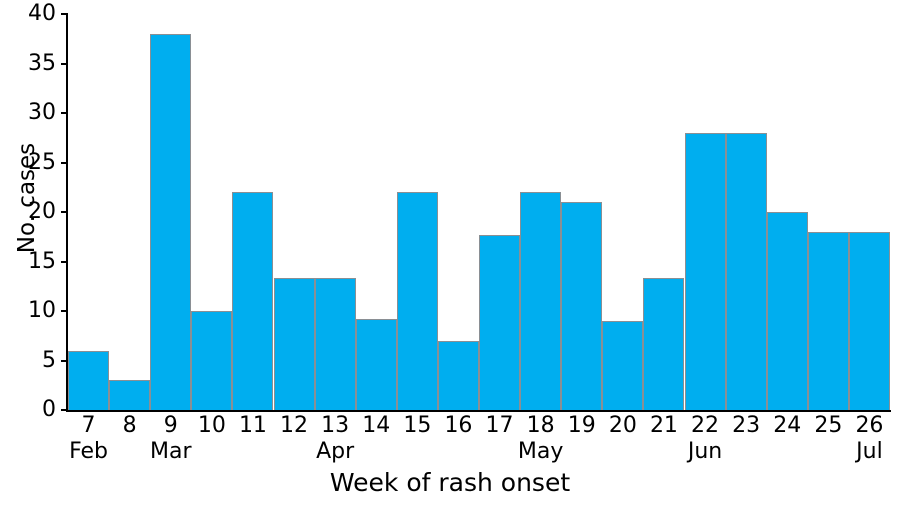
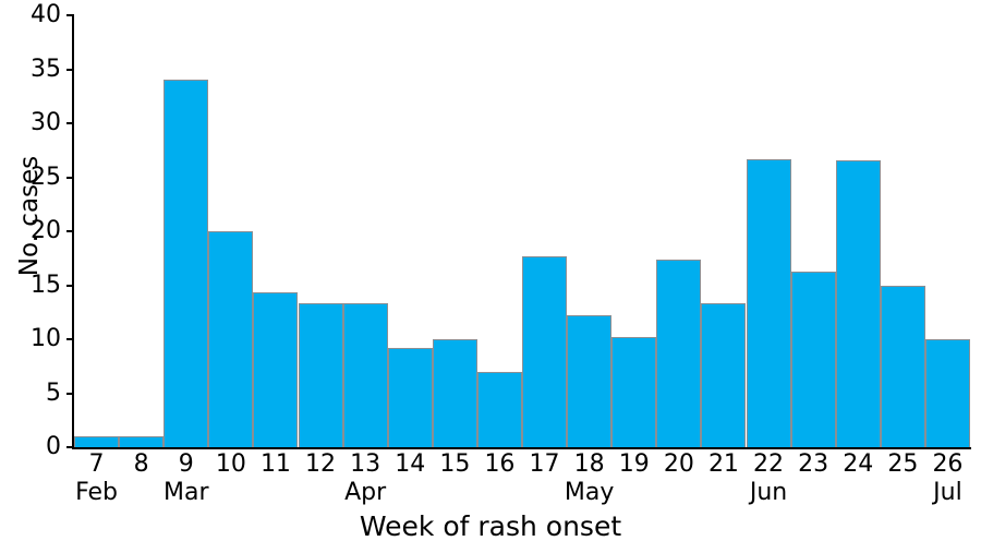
7: 6 -> 1
8: 3 -> 1
9: 38 -> 34
10: 10 -> 20
11: 22 -> 14
15: 22 -> 10
18: 22 -> 12
19: 21 -> 10
20: 9 -> 17
22: 28 -> 27
23: 28 -> 16
24: 20 -> 27
25: 18 -> 15
26: 18 -> 10
